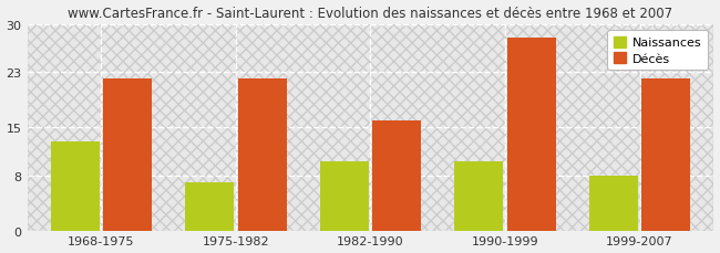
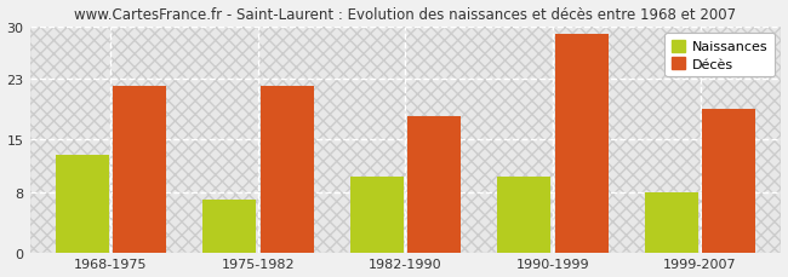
Décès/1982-1990: 16 -> 18
Décès/1990-1999: 28 -> 29
Décès/1999-2007: 22 -> 19
